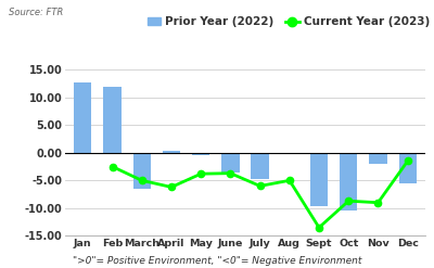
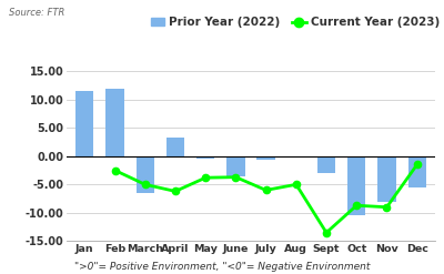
Prior Year (2022)/Jan: 12.6 -> 11.5
Prior Year (2022)/April: 0.4 -> 3.2
Prior Year (2022)/July: -4.8 -> -0.7
Prior Year (2022)/Sept: -9.6 -> -3.0
Prior Year (2022)/Nov: -2.0 -> -8.0
